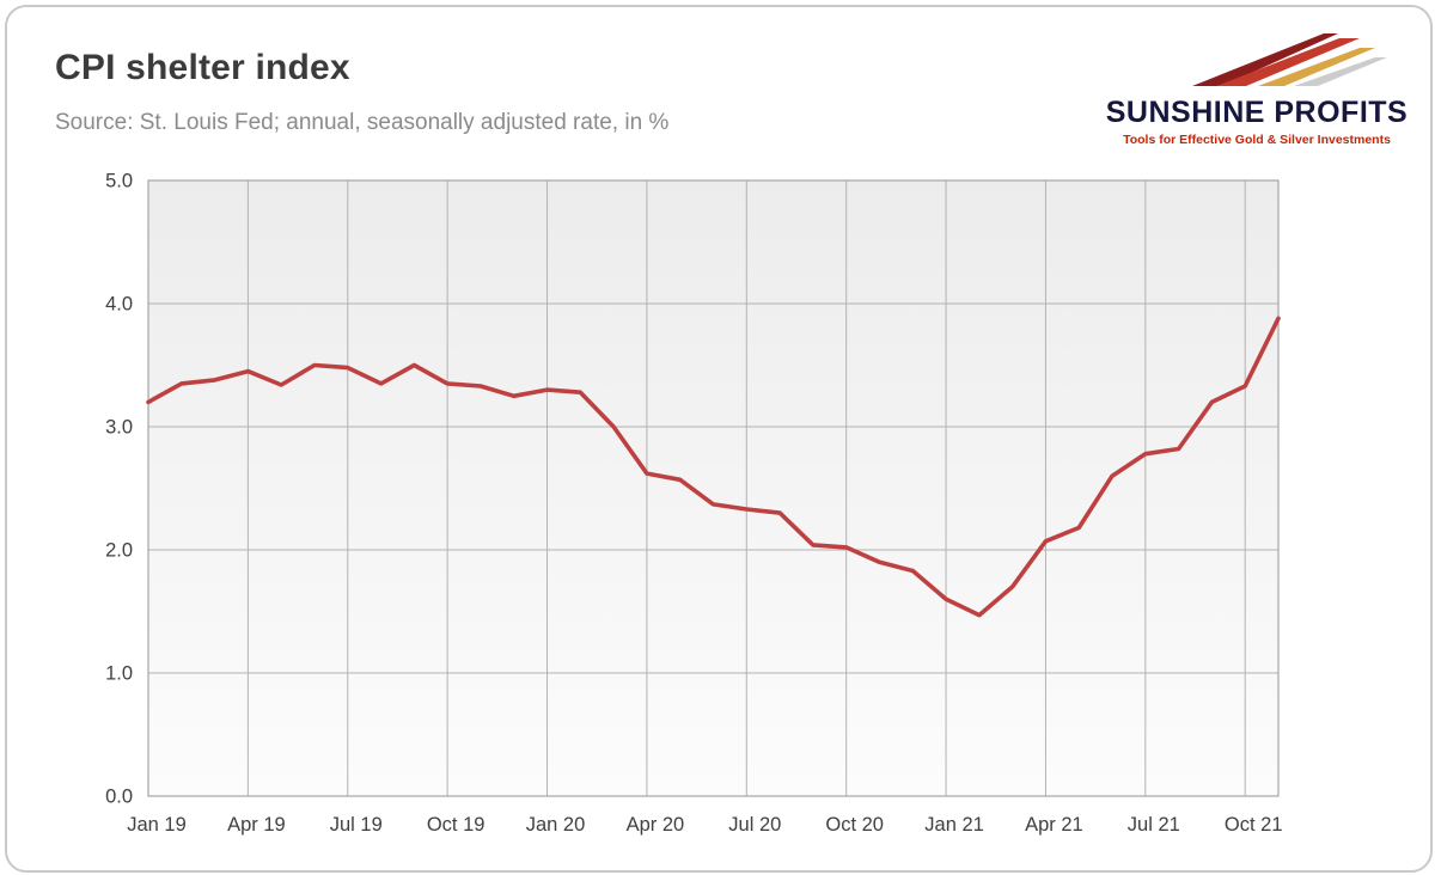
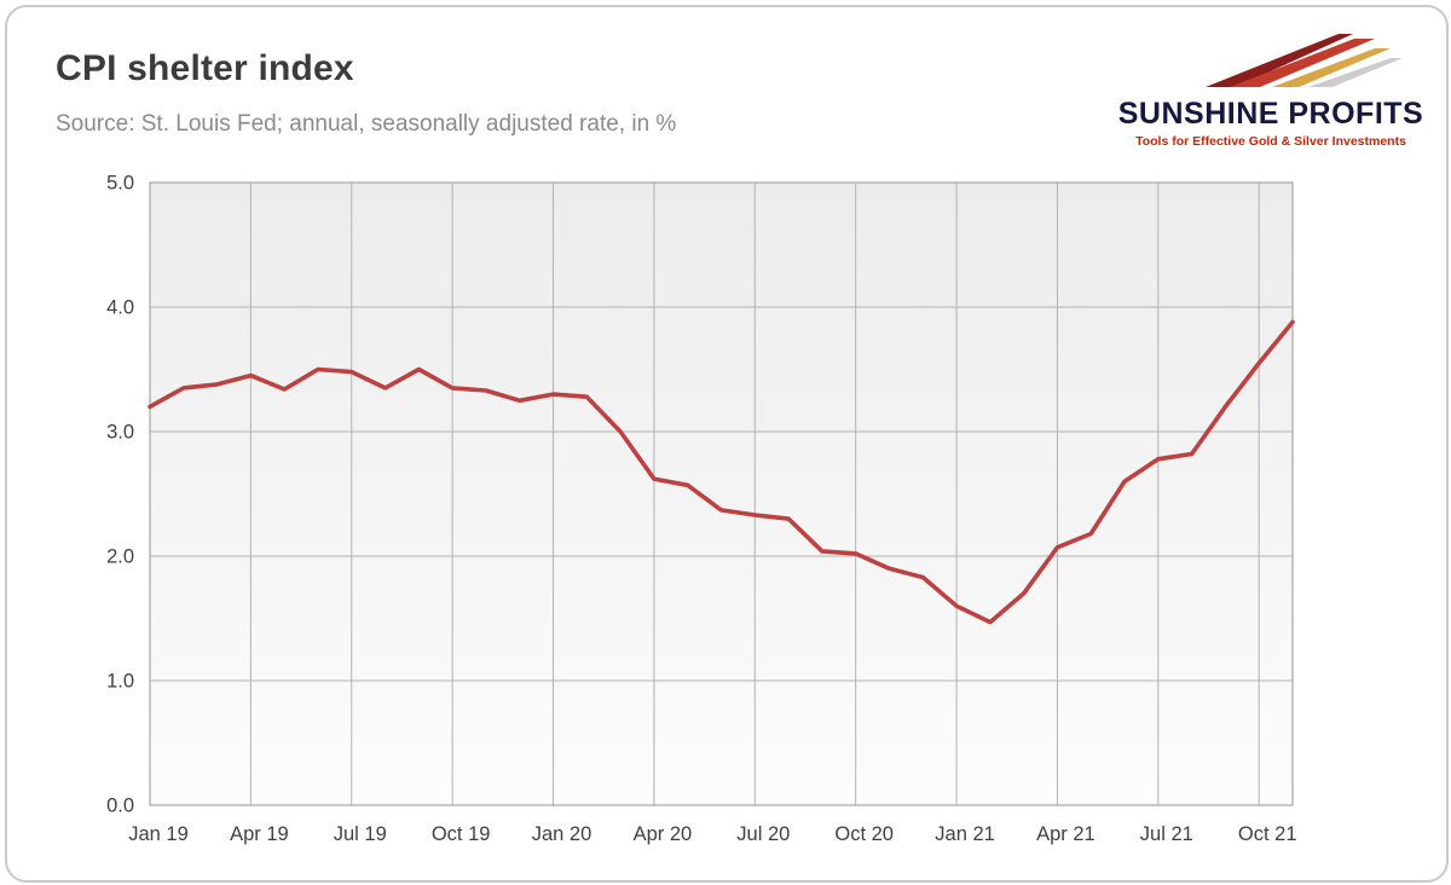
Oct 21: 3.33 -> 3.55
